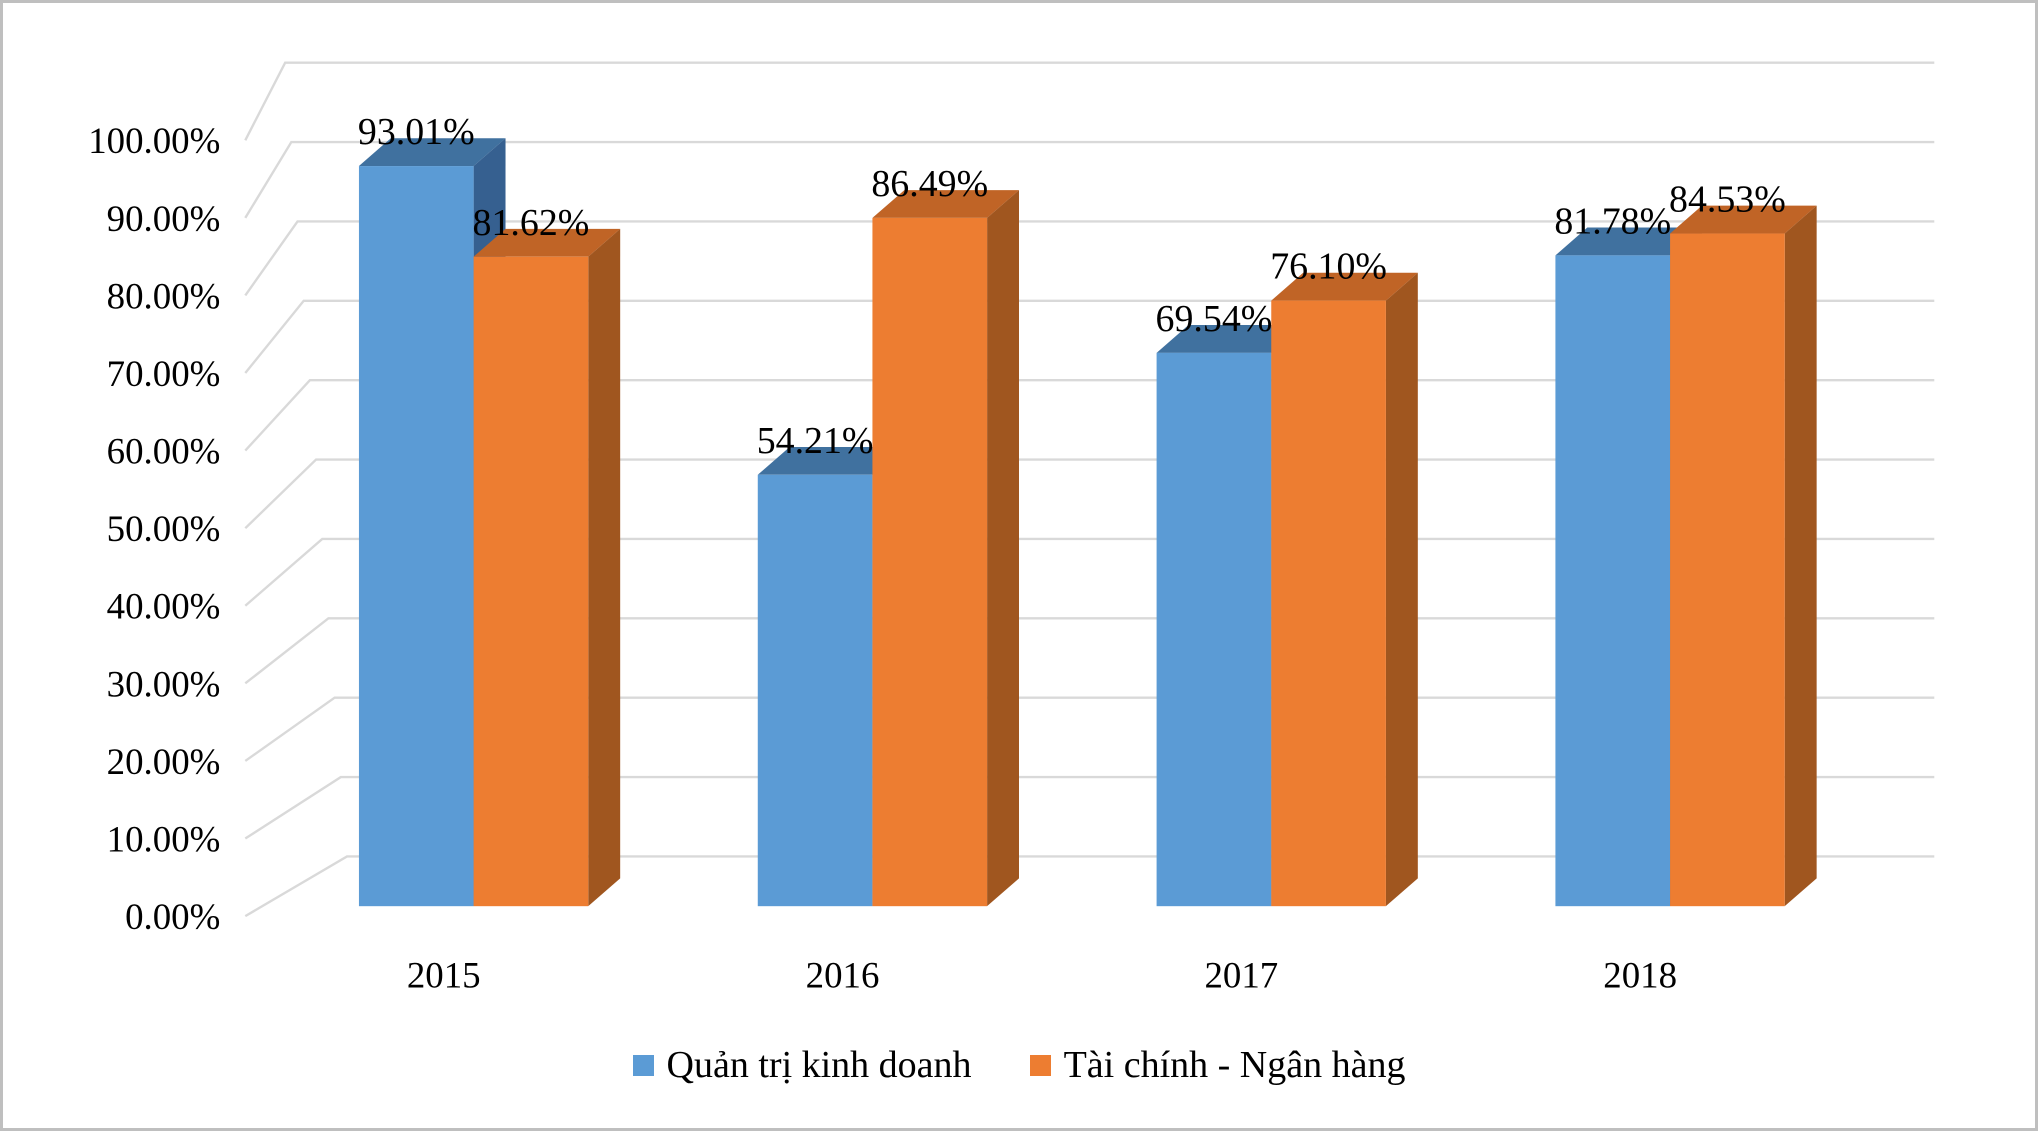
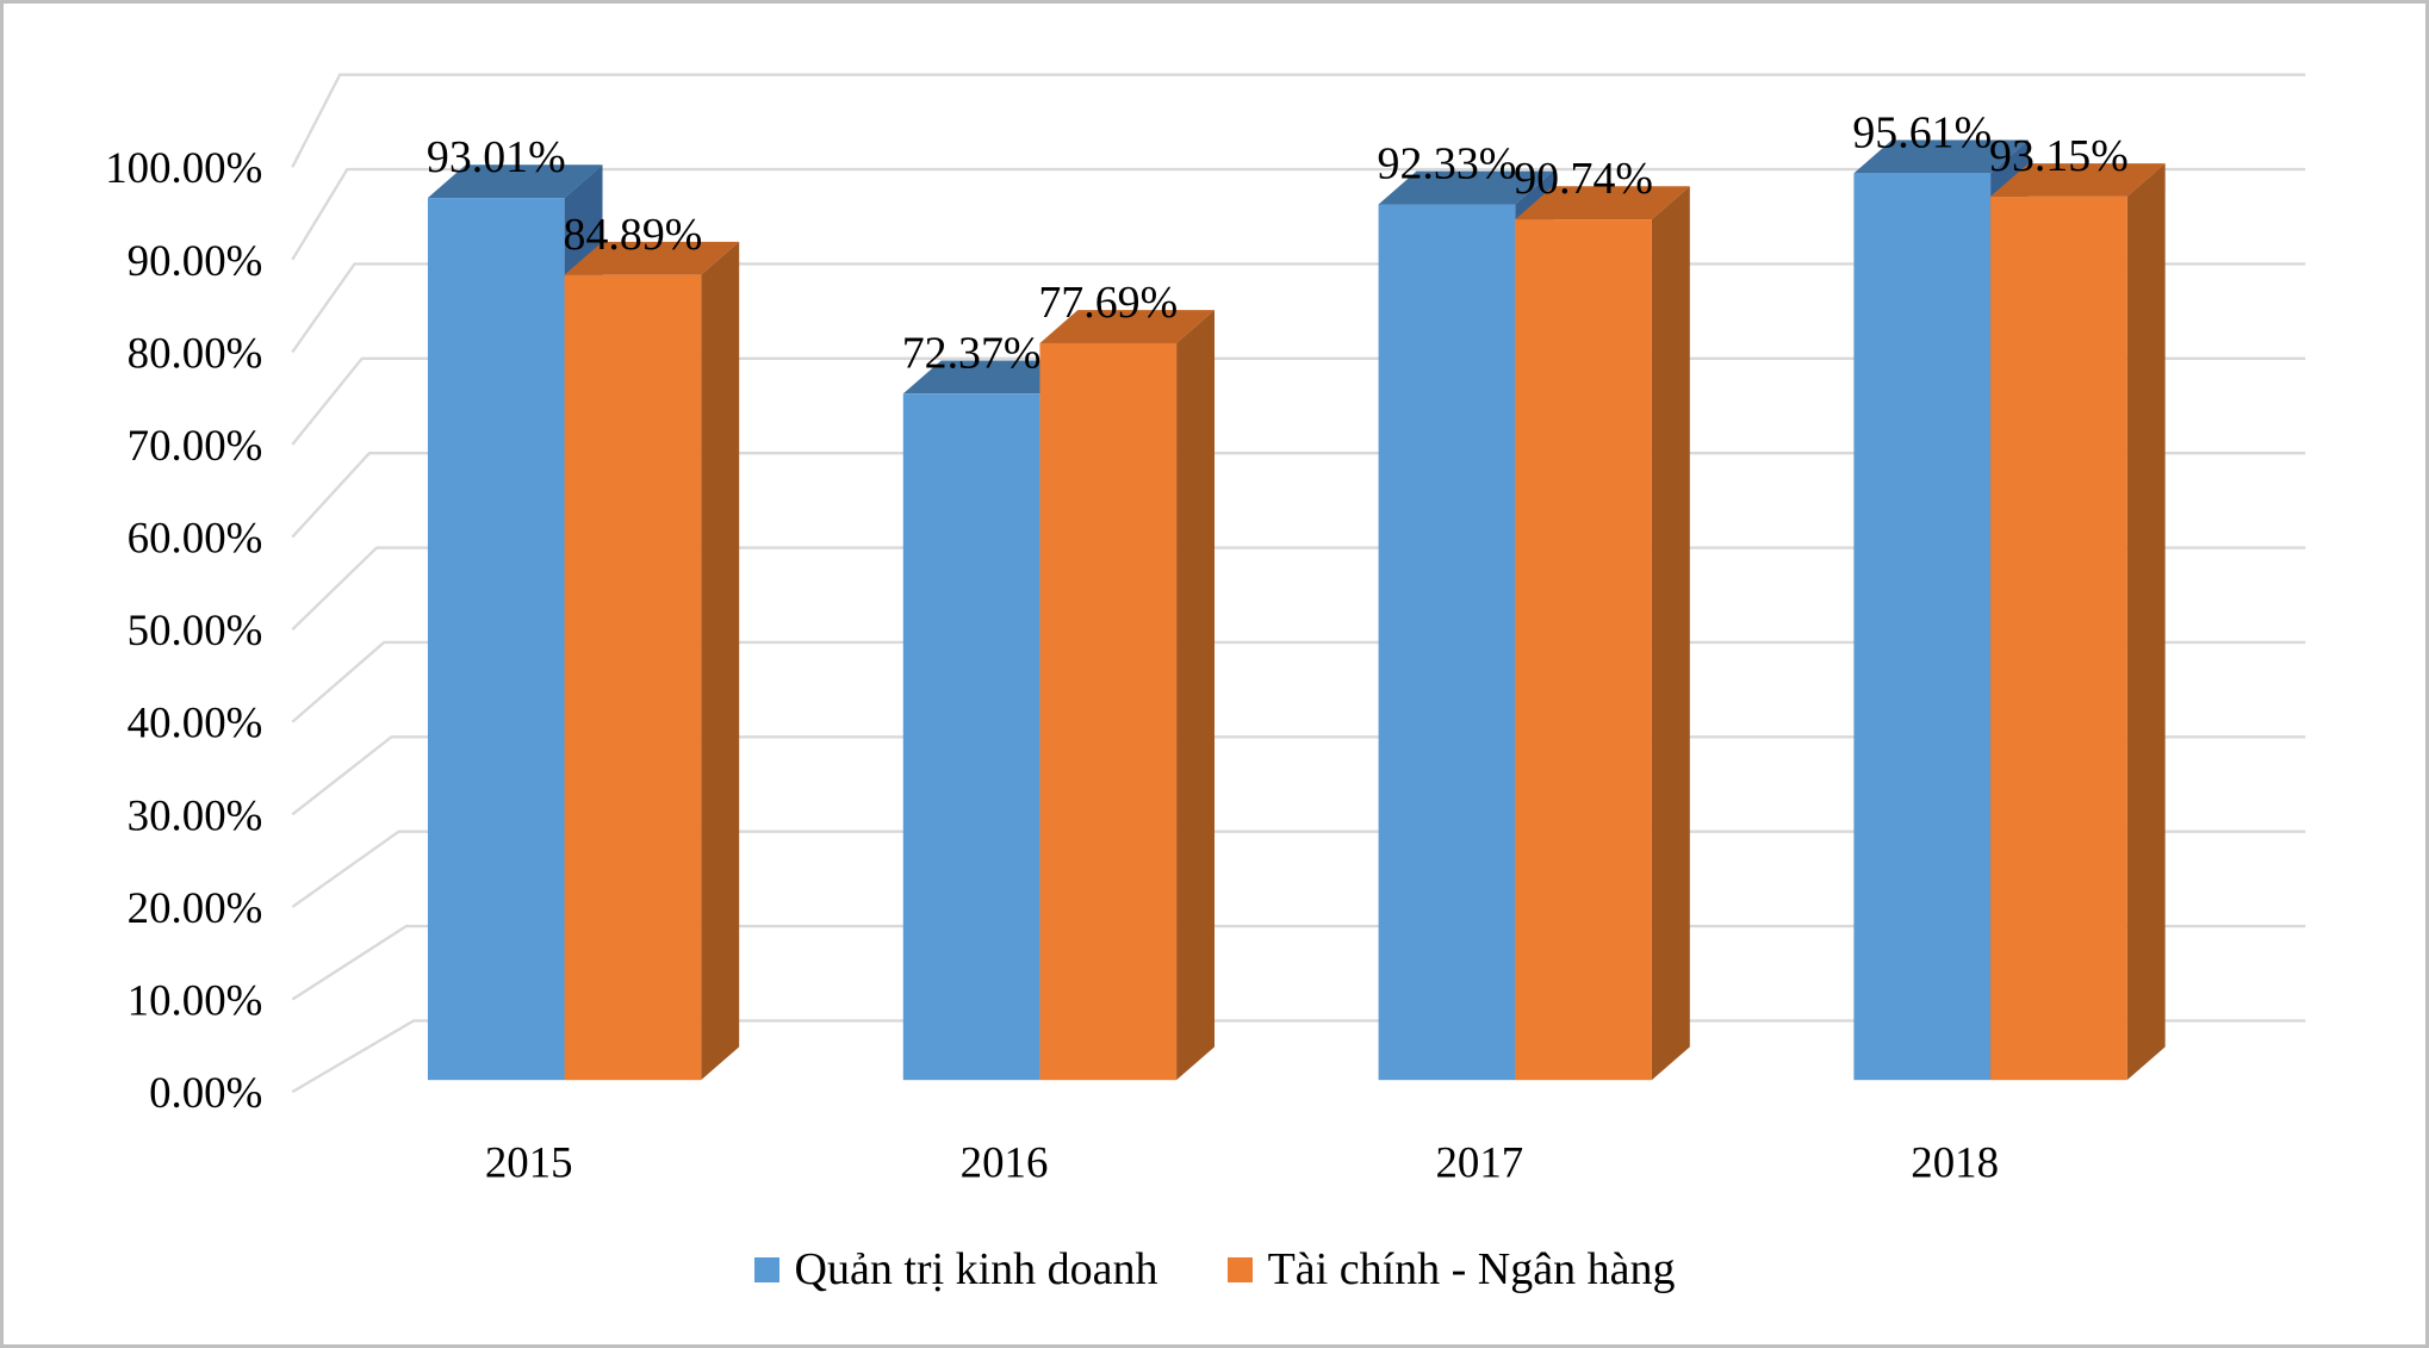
Tài chính - Ngân hàng/2015: 81.62% -> 84.89%
Quản trị kinh doanh/2016: 54.21% -> 72.37%
Tài chính - Ngân hàng/2016: 86.49% -> 77.69%
Quản trị kinh doanh/2017: 69.54% -> 92.33%
Tài chính - Ngân hàng/2017: 76.10% -> 90.74%
Quản trị kinh doanh/2018: 81.78% -> 95.61%
Tài chính - Ngân hàng/2018: 84.53% -> 93.15%
